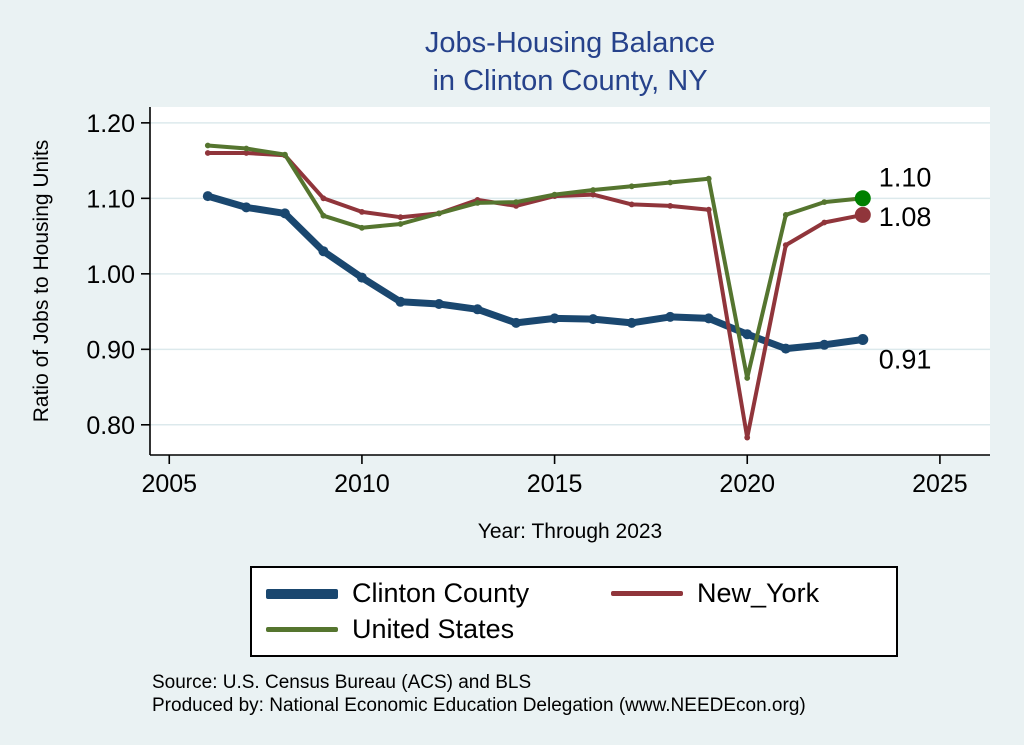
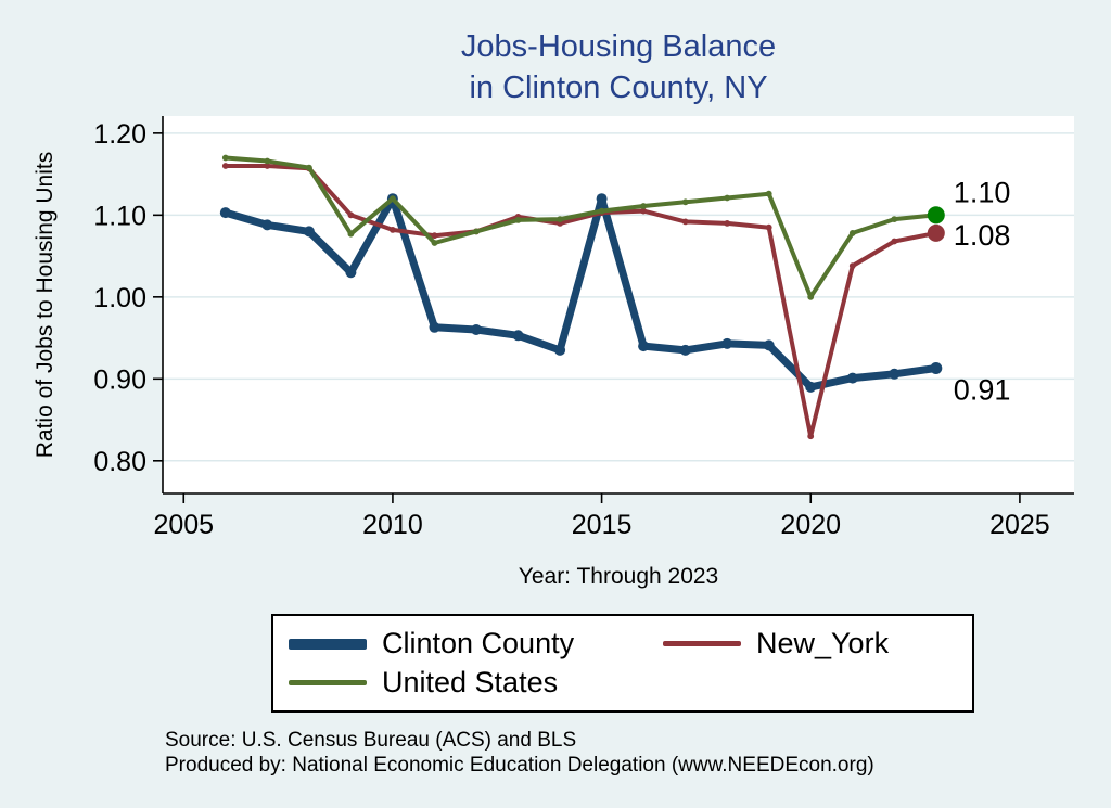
Clinton County/2010: 0.99 -> 1.12
United States/2010: 1.06 -> 1.12
Clinton County/2015: 0.94 -> 1.12
Clinton County/2020: 0.92 -> 0.89
New_York/2020: 0.78 -> 0.83
United States/2020: 0.86 -> 1.00
